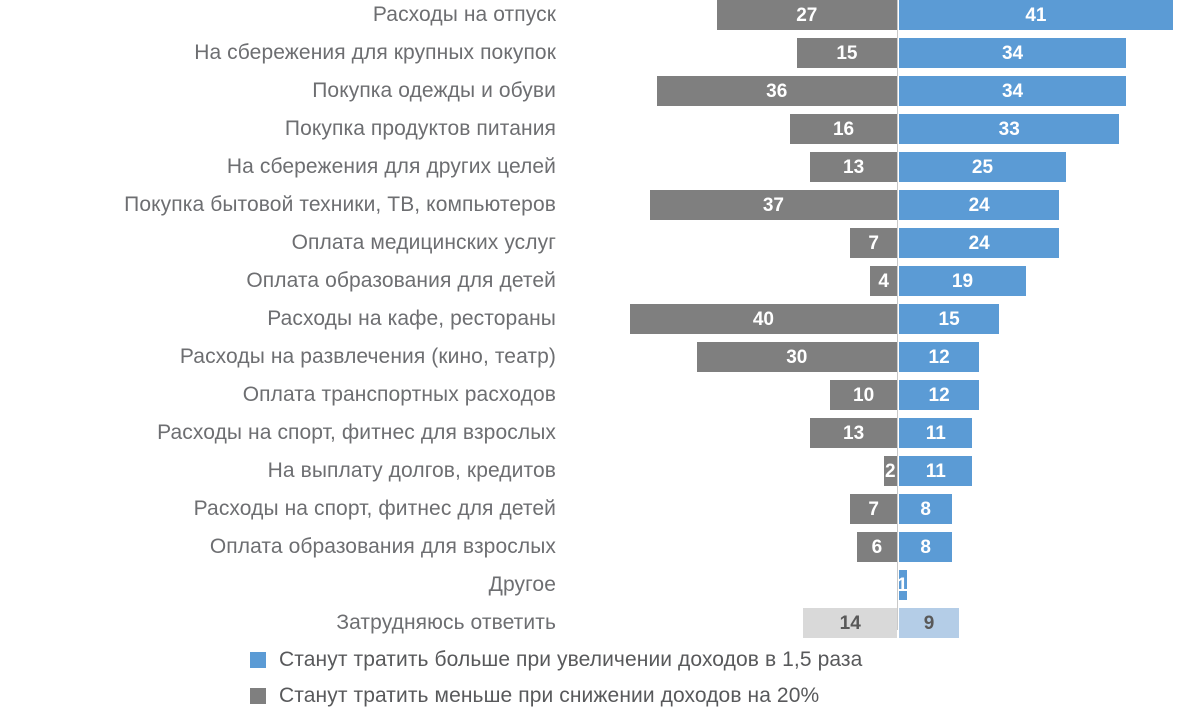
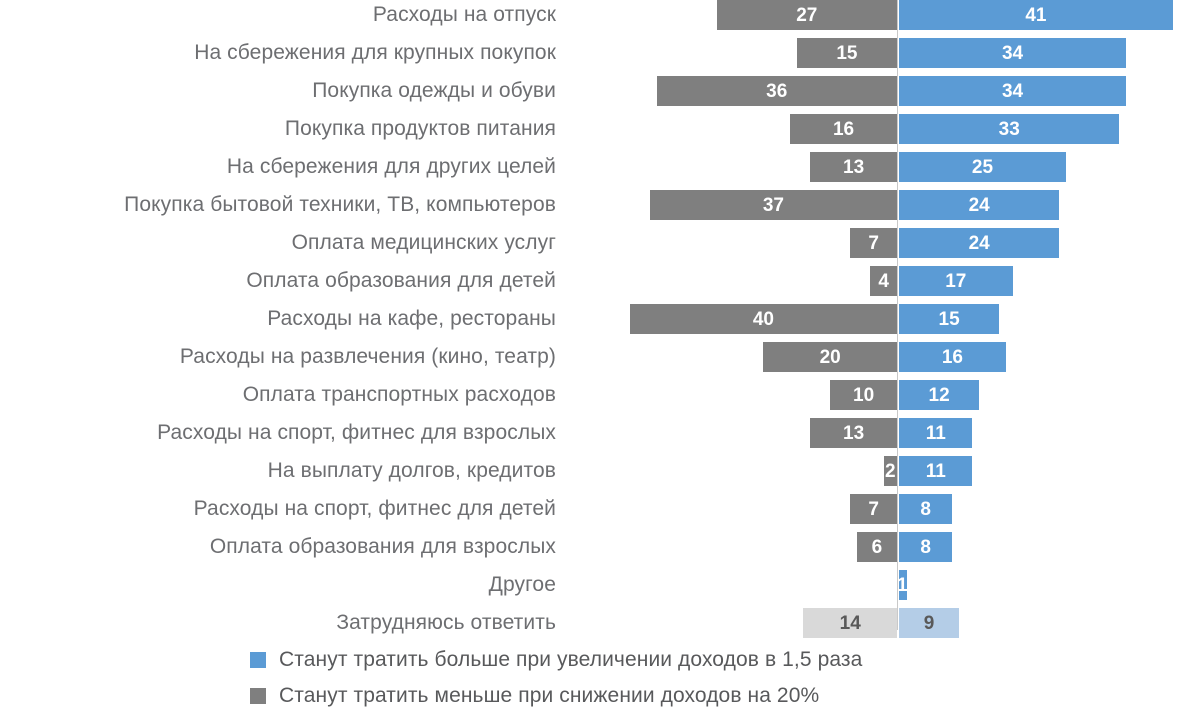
Станут тратить больше при увеличении доходов в 1,5 раза/Оплата образования для детей: 19 -> 17
Станут тратить больше при увеличении доходов в 1,5 раза/Расходы на развлечения (кино, театр): 12 -> 16
Станут тратить меньше при снижении доходов на 20%/Расходы на развлечения (кино, театр): 30 -> 20
